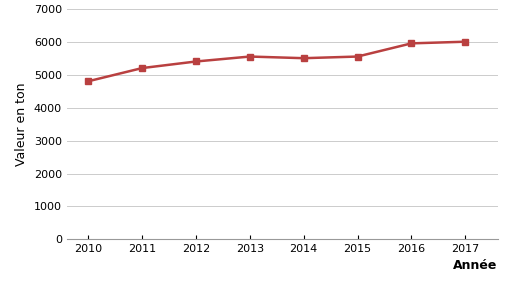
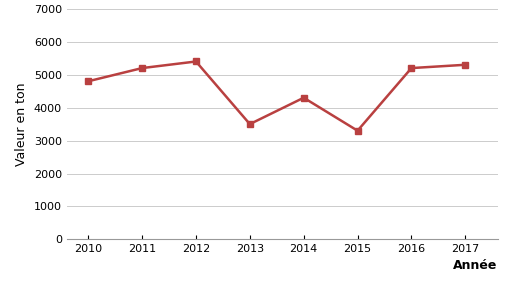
2013: 5550 -> 3500
2014: 5500 -> 4300
2015: 5550 -> 3300
2016: 5950 -> 5200
2017: 6000 -> 5300
